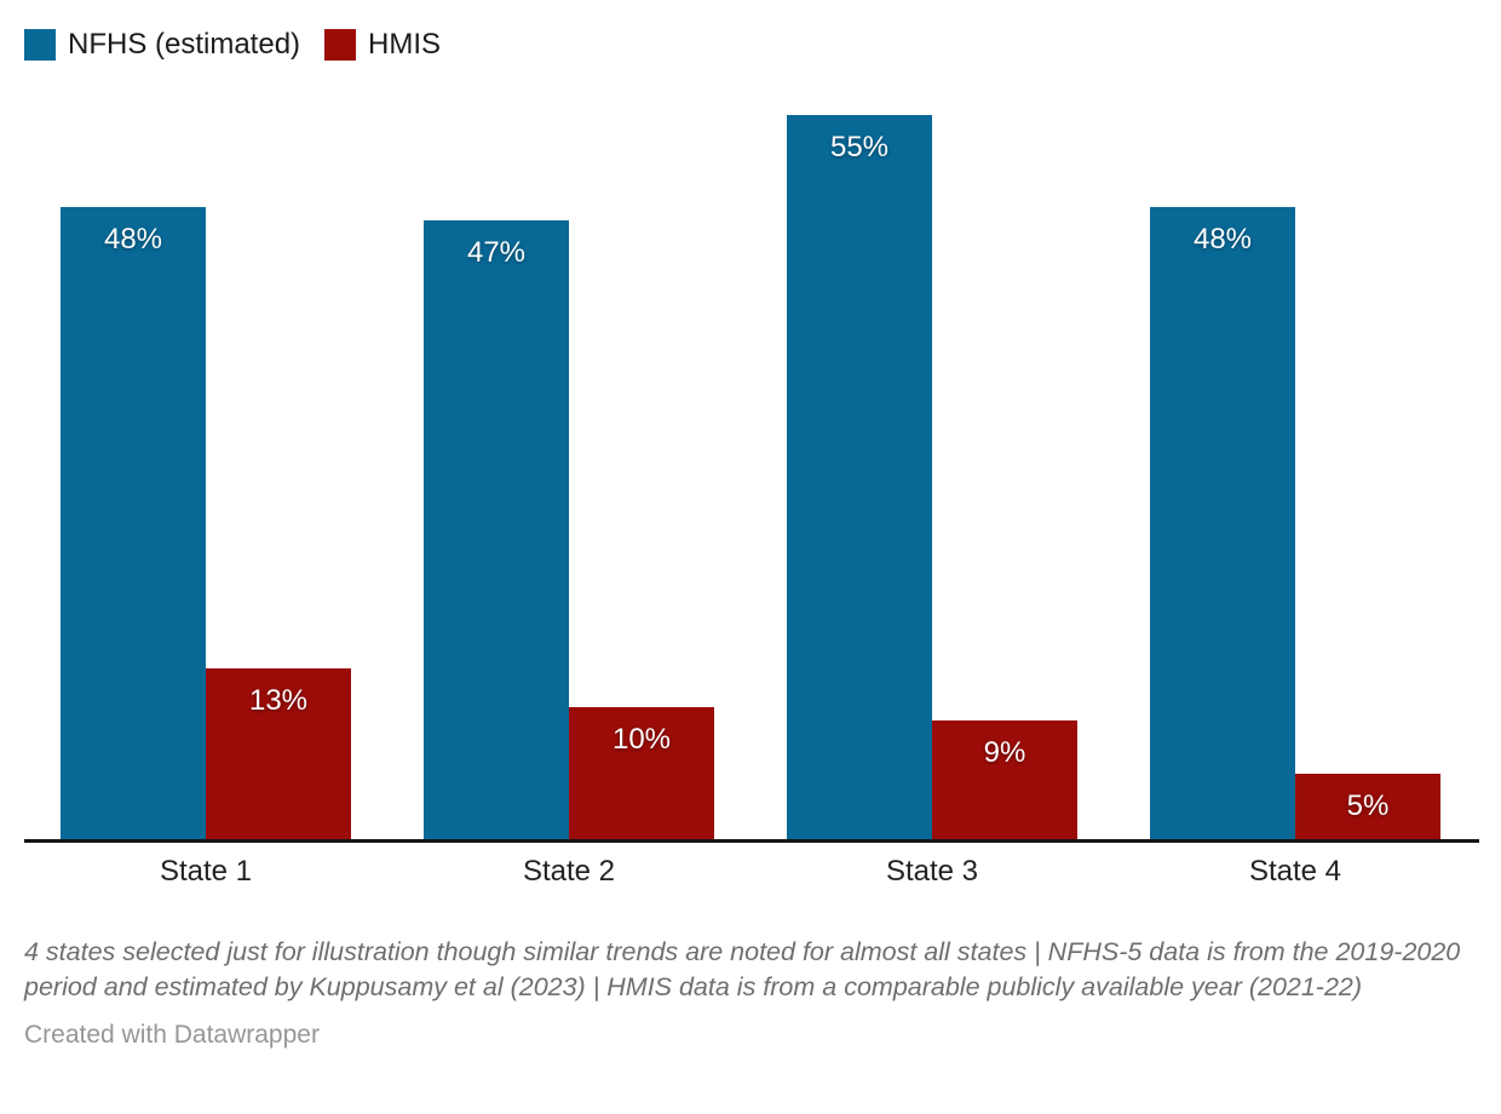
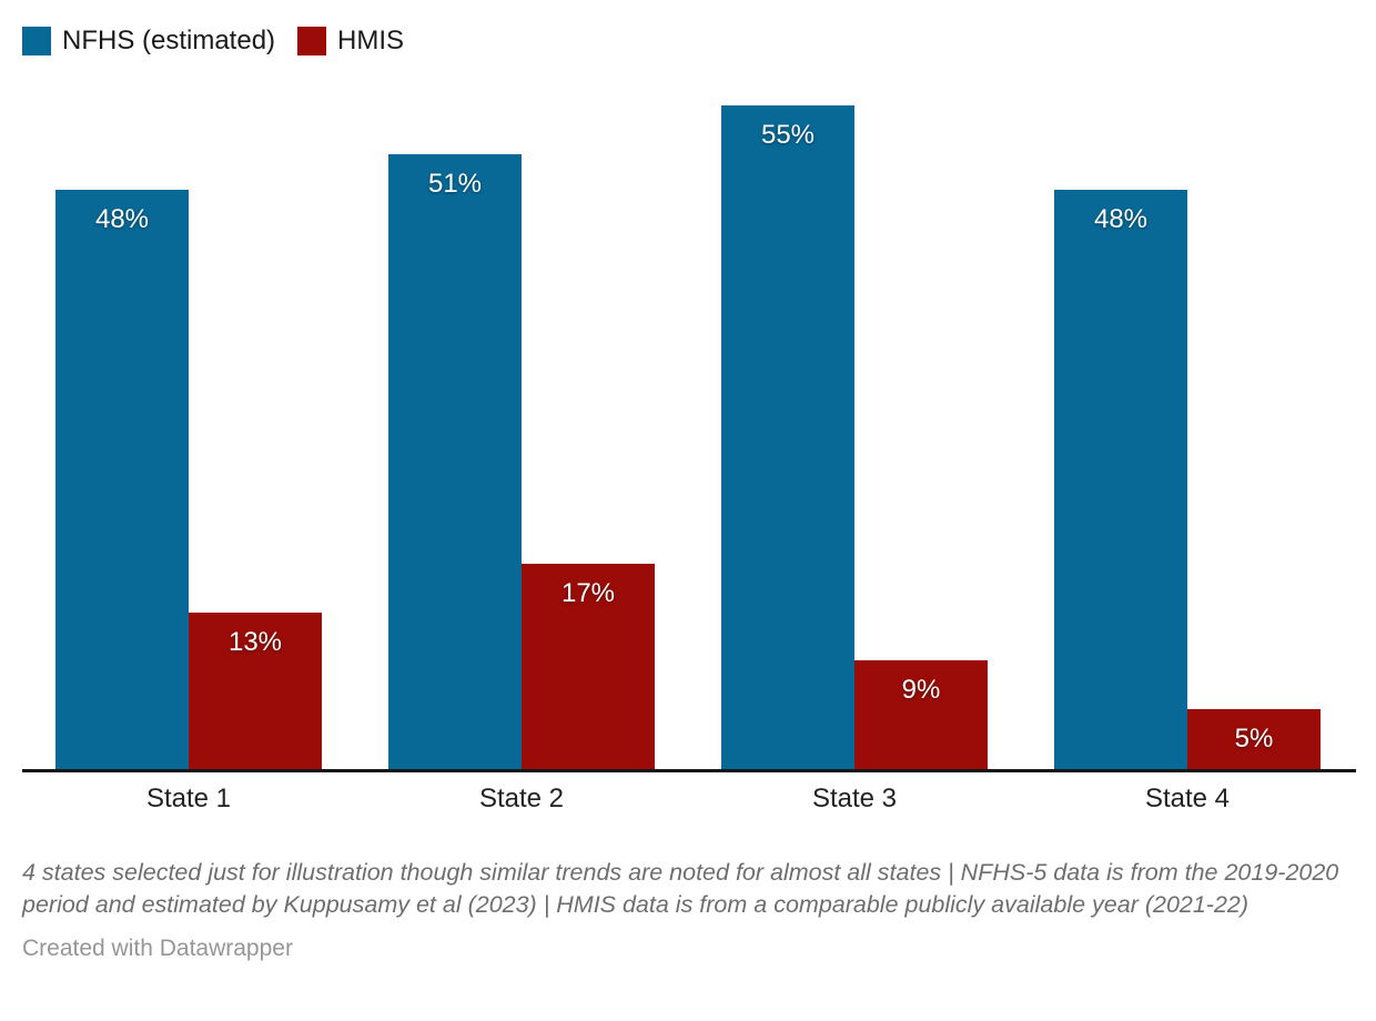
NFHS (estimated)/State 2: 47% -> 51%
HMIS/State 2: 10% -> 17%
